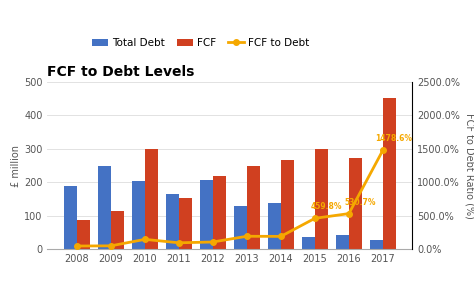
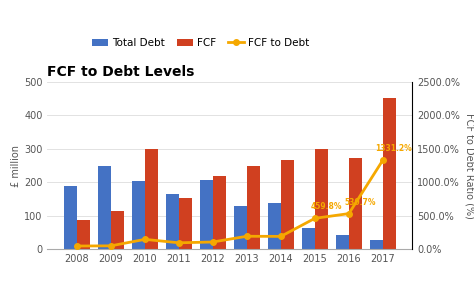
Total Debt/2015: 35 -> 62
FCF to Debt/2017: 1478.6% -> 1331.2%
